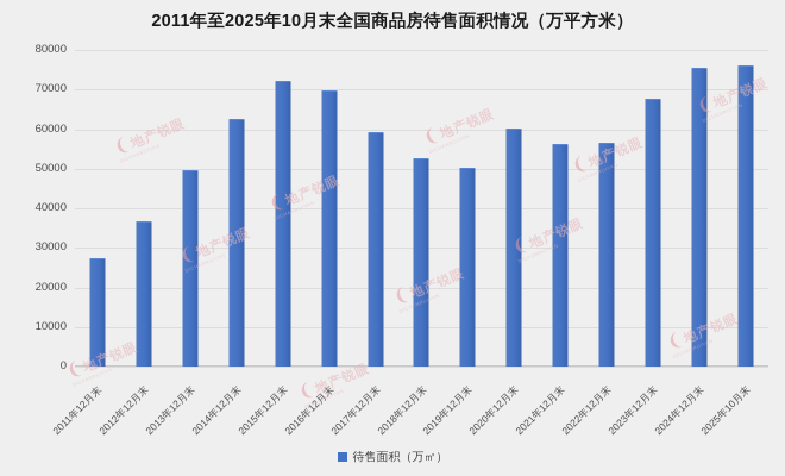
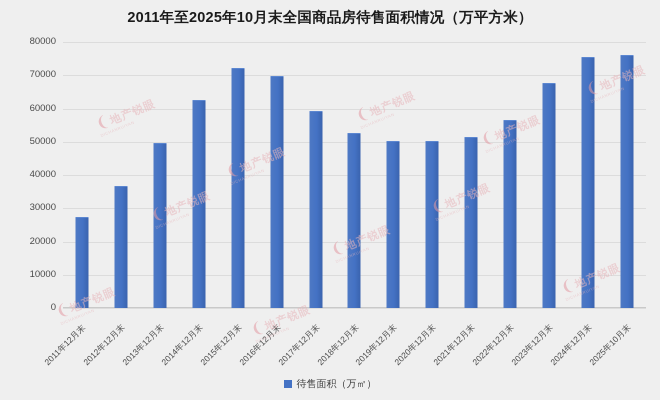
2020年12月末: 60000 -> 50000
2021年12月末: 56000 -> 51000
